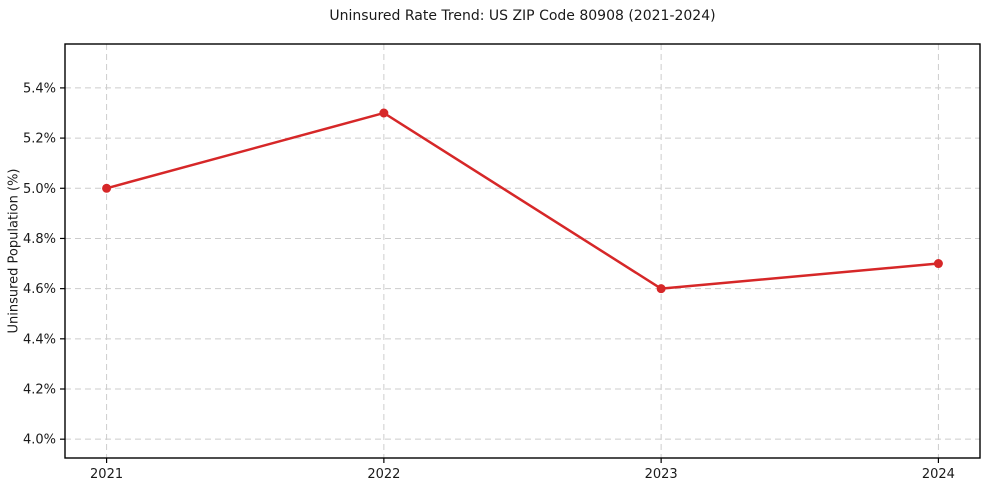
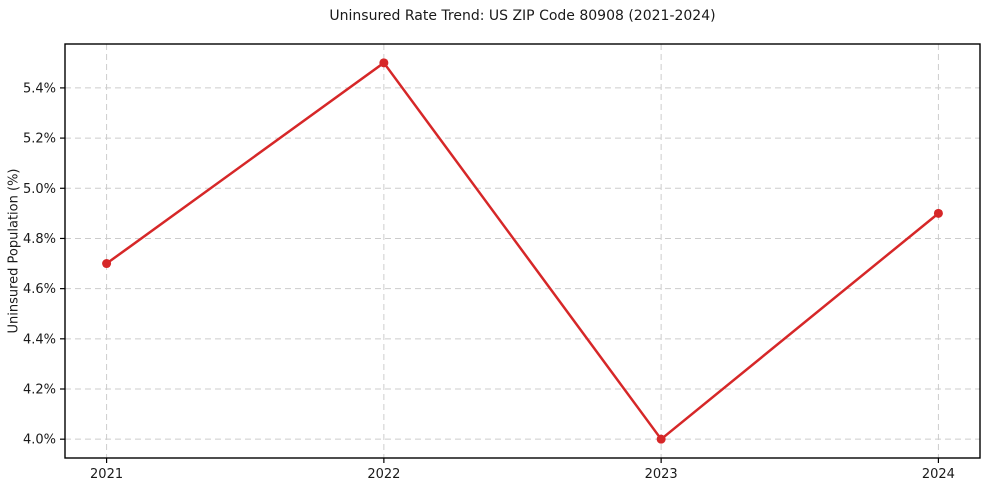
2021: 5.0% -> 4.7%
2022: 5.3% -> 5.5%
2023: 4.6% -> 4.0%
2024: 4.7% -> 4.9%
